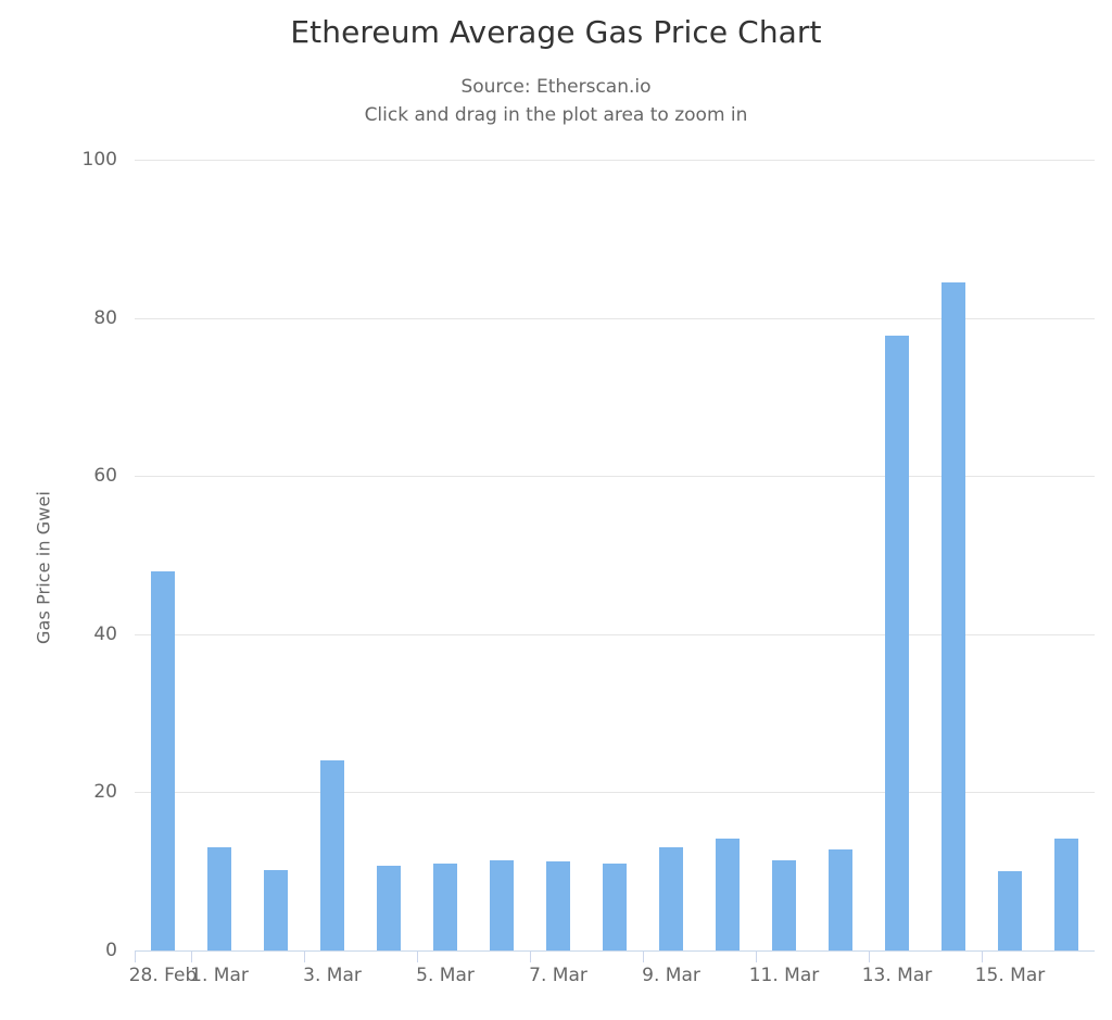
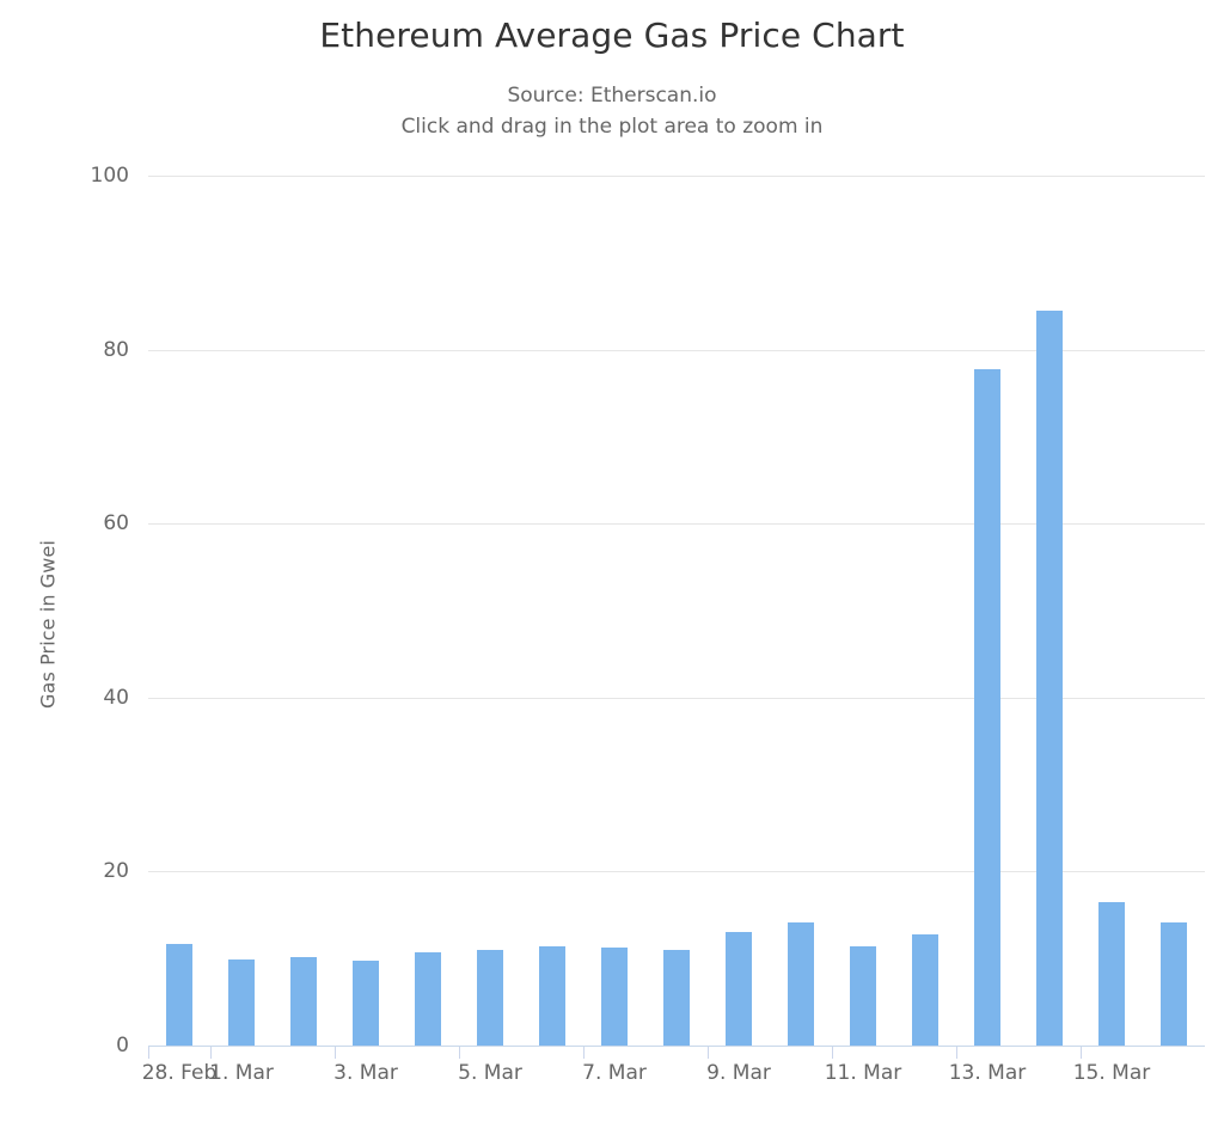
28. Feb: 48 -> 12
1. Mar: 13 -> 10
3. Mar: 24 -> 10
15. Mar: 10 -> 16
